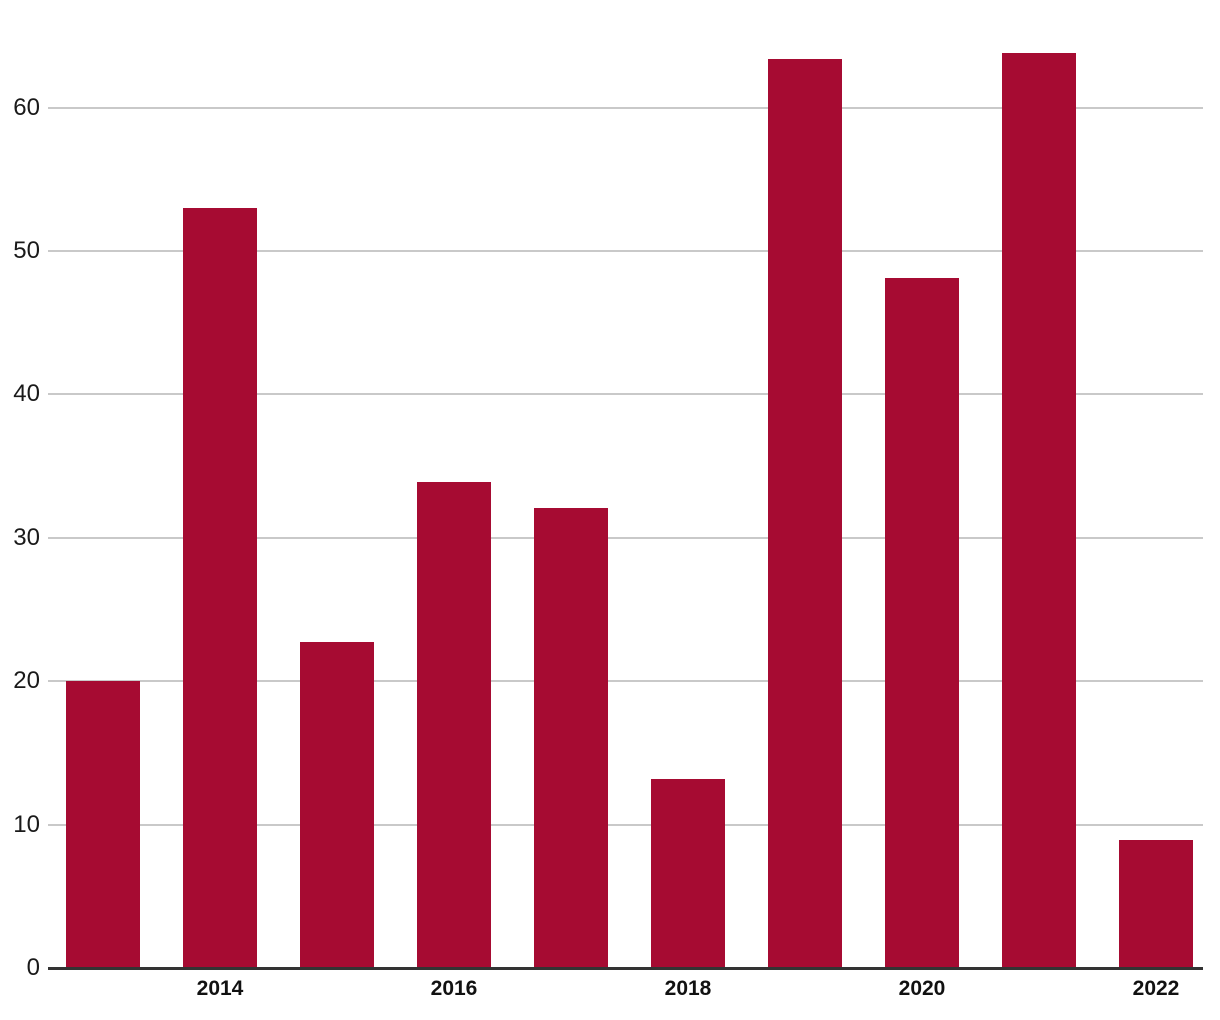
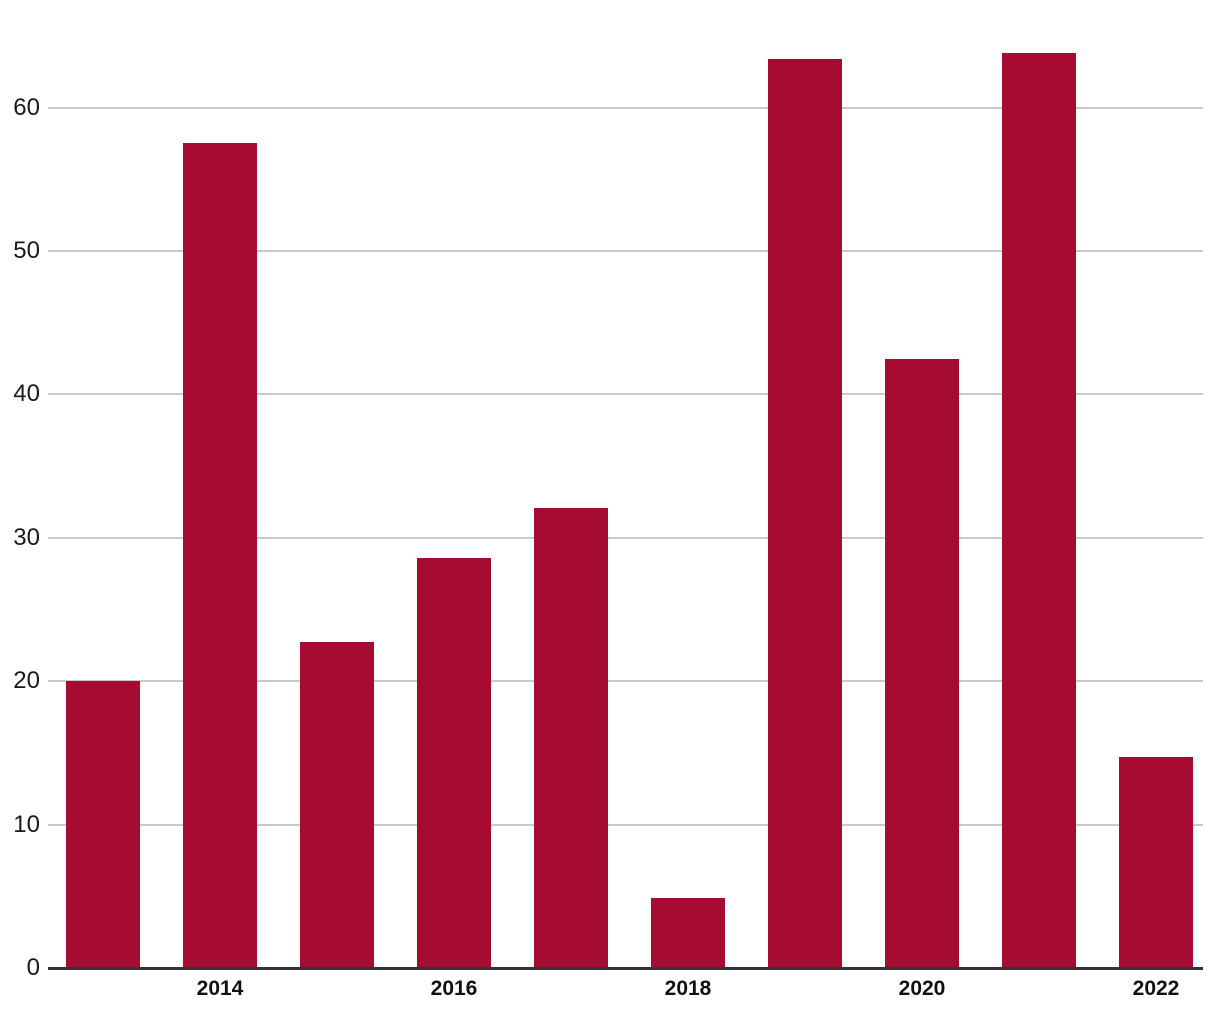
2014: 53.0 -> 57.5
2016: 33.9 -> 28.6
2018: 13.2 -> 4.9
2020: 48.1 -> 42.5
2022: 8.9 -> 14.7
